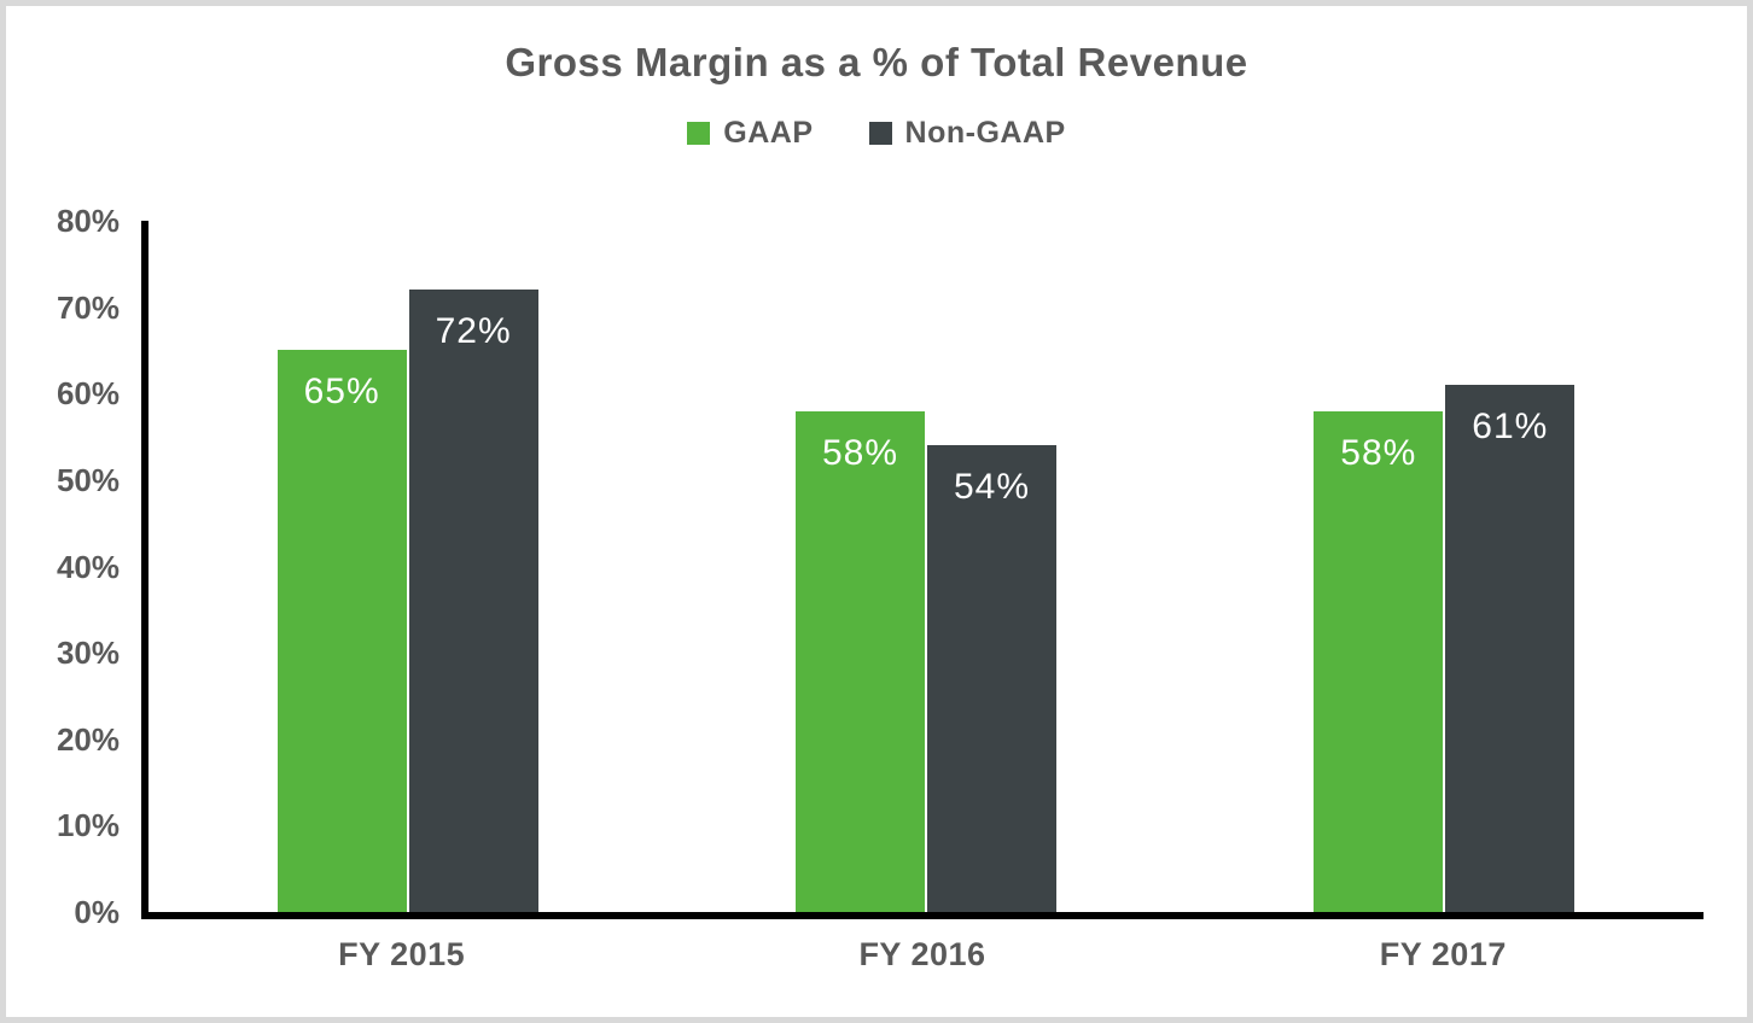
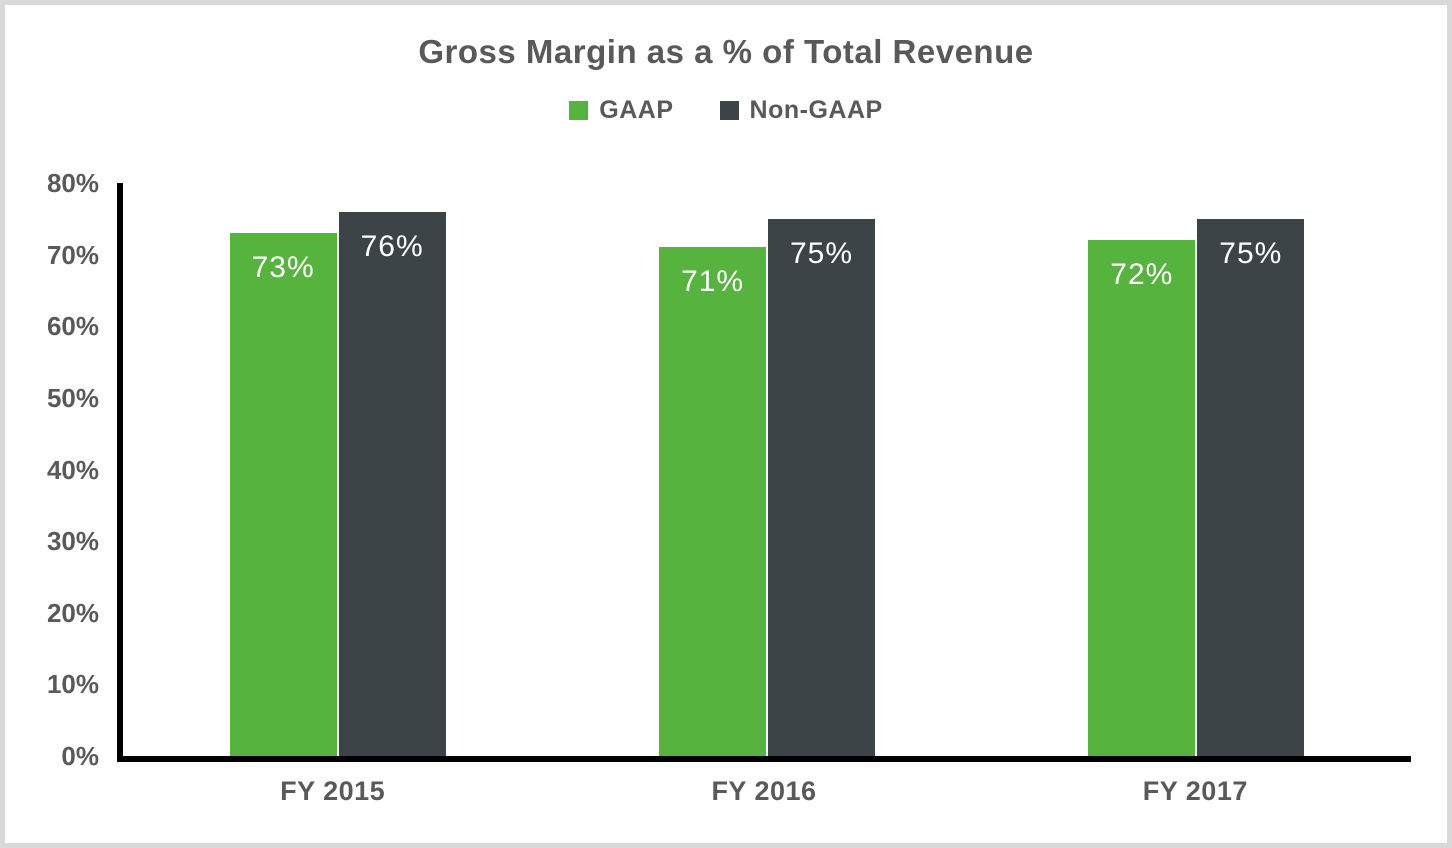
GAAP/FY 2015: 65% -> 73%
Non-GAAP/FY 2015: 72% -> 76%
GAAP/FY 2016: 58% -> 71%
Non-GAAP/FY 2016: 54% -> 75%
GAAP/FY 2017: 58% -> 72%
Non-GAAP/FY 2017: 61% -> 75%
